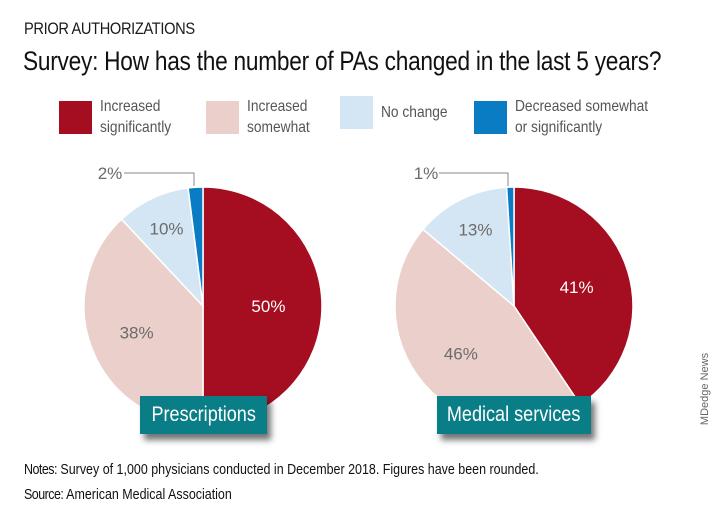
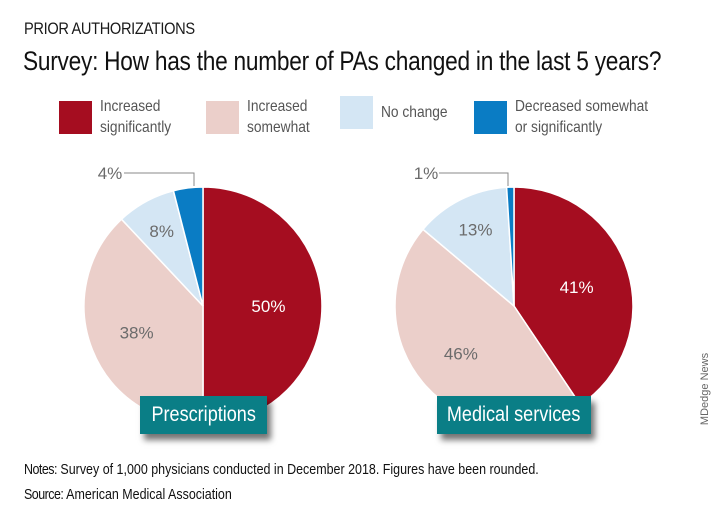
Prescriptions/No change: 10% -> 8%
Prescriptions/Decreased somewhat or significantly: 2% -> 4%
